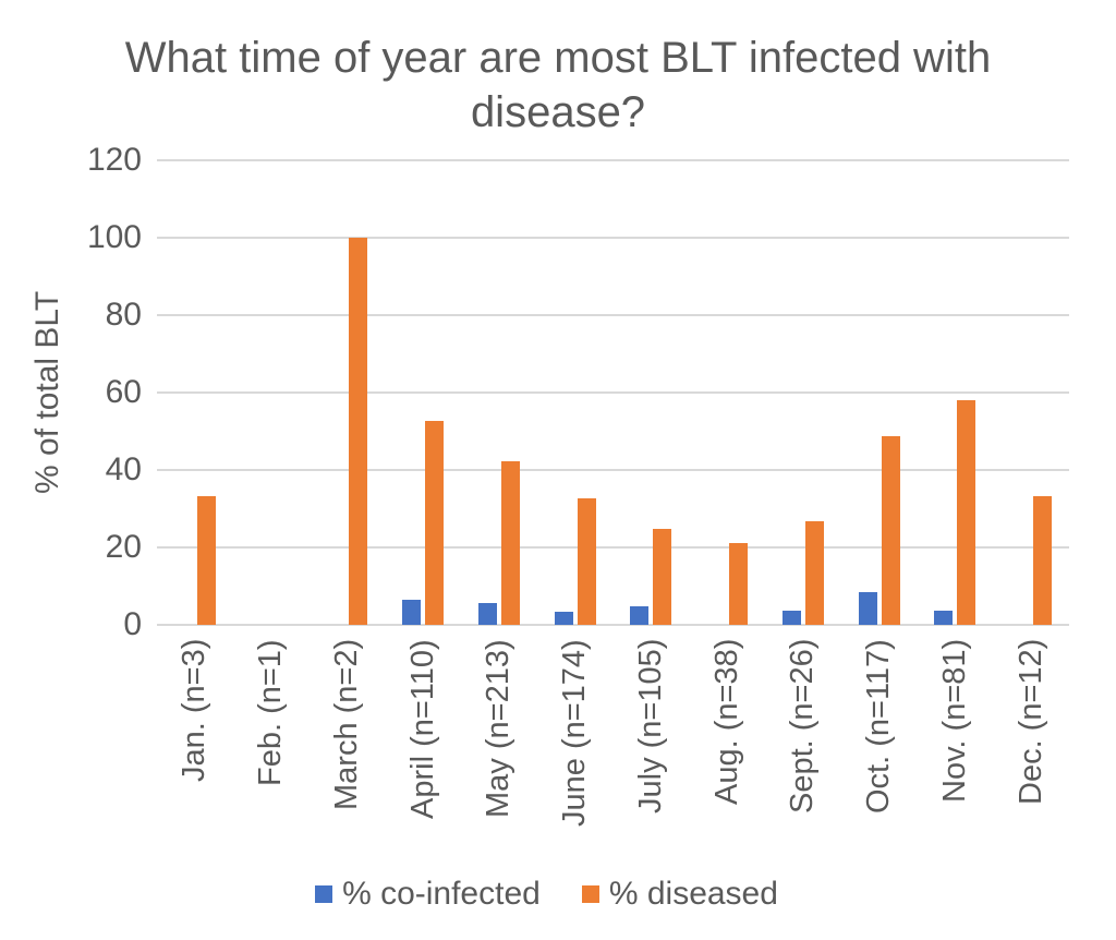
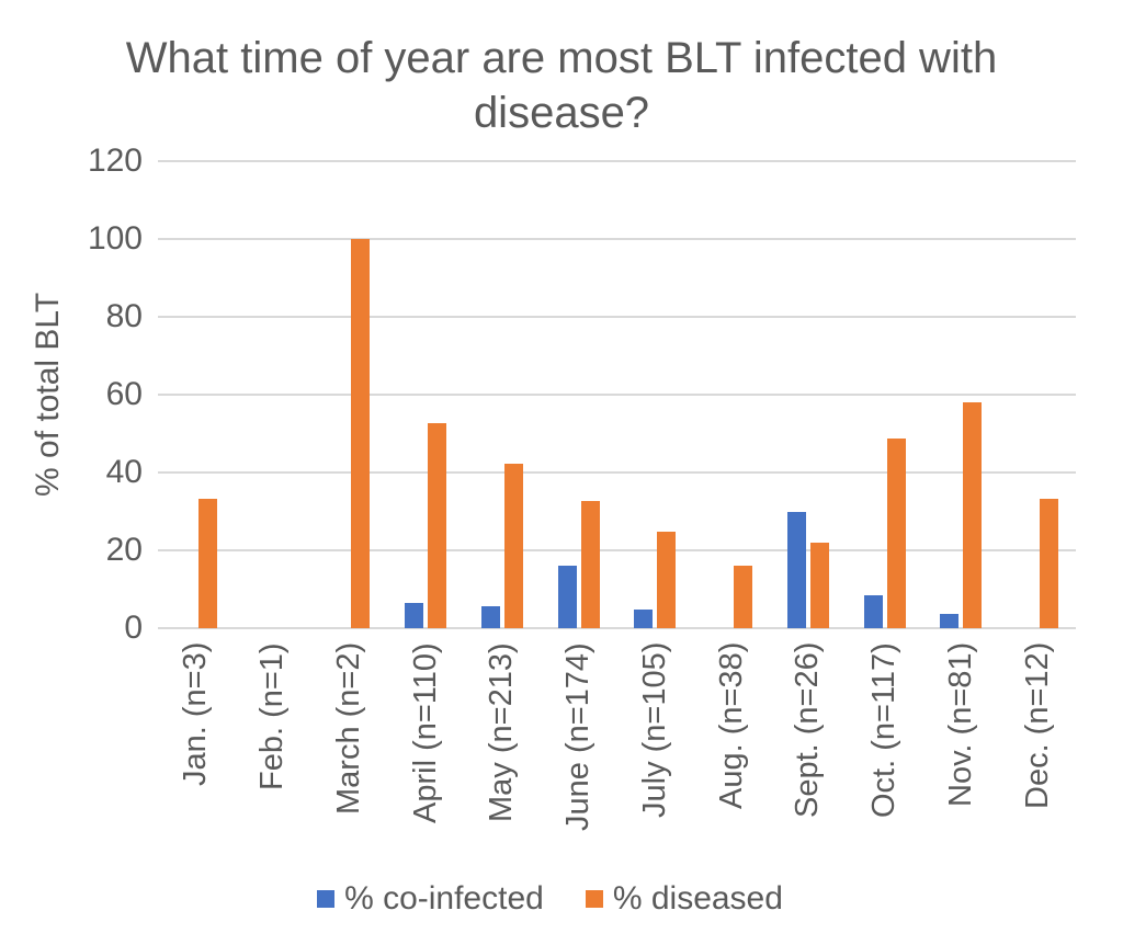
% co-infected/June (n=174): 3 -> 16
% diseased/Aug. (n=38): 21 -> 16
% co-infected/Sept. (n=26): 4 -> 30
% diseased/Sept. (n=26): 27 -> 22
